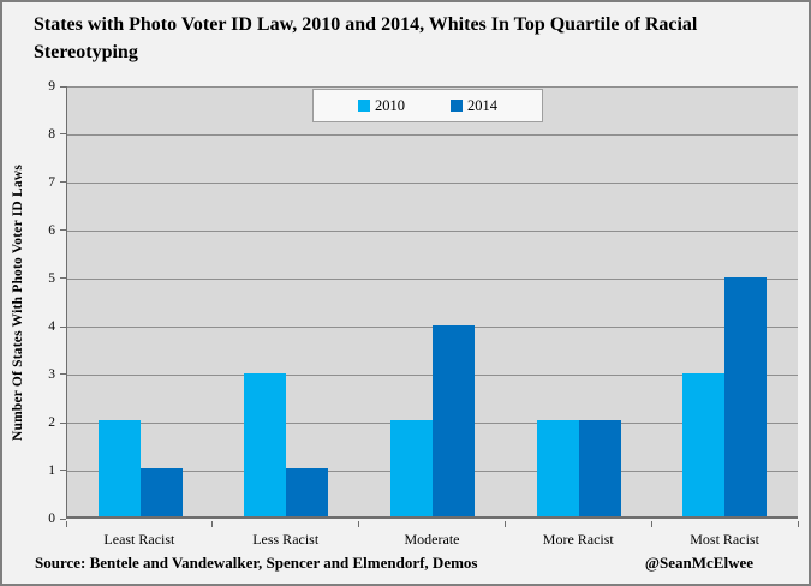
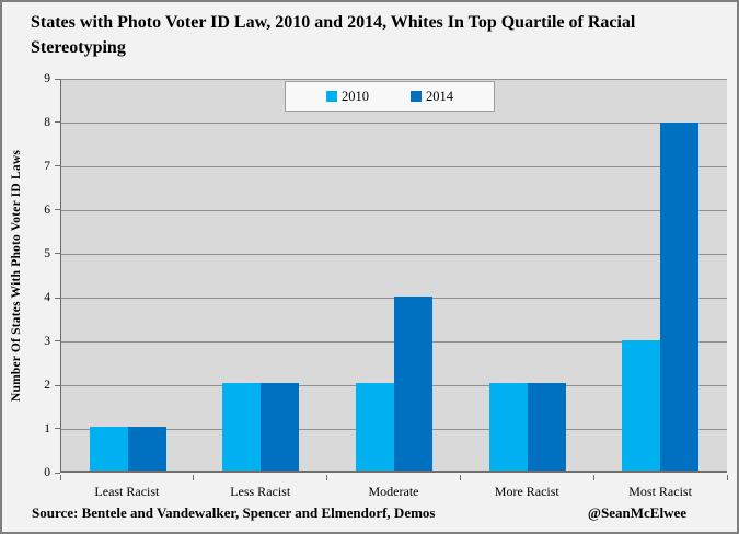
2010/Least Racist: 2 -> 1
2010/Less Racist: 3 -> 2
2014/Less Racist: 1 -> 2
2014/Most Racist: 5 -> 8
